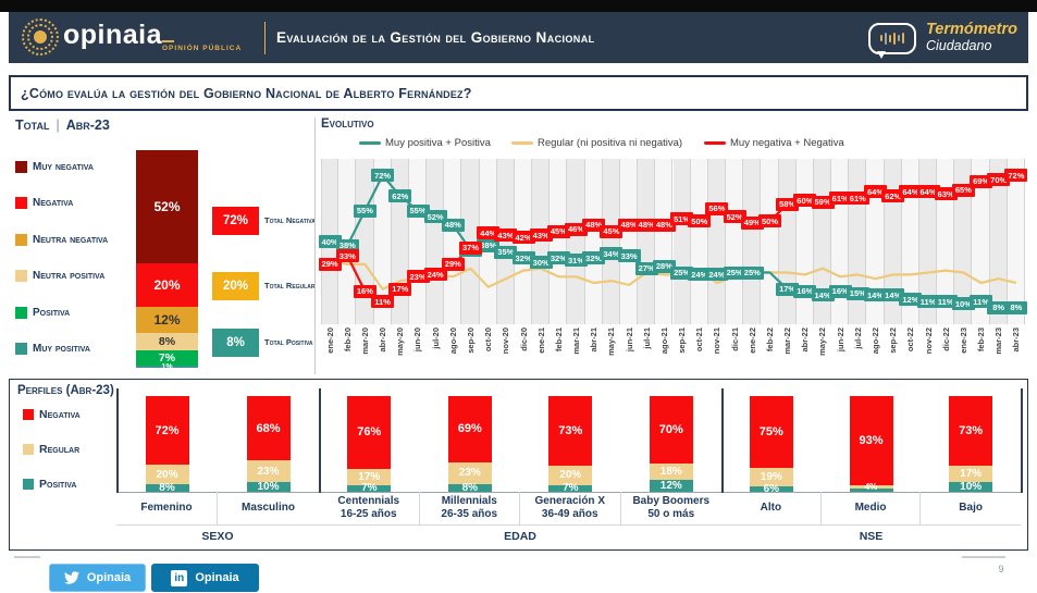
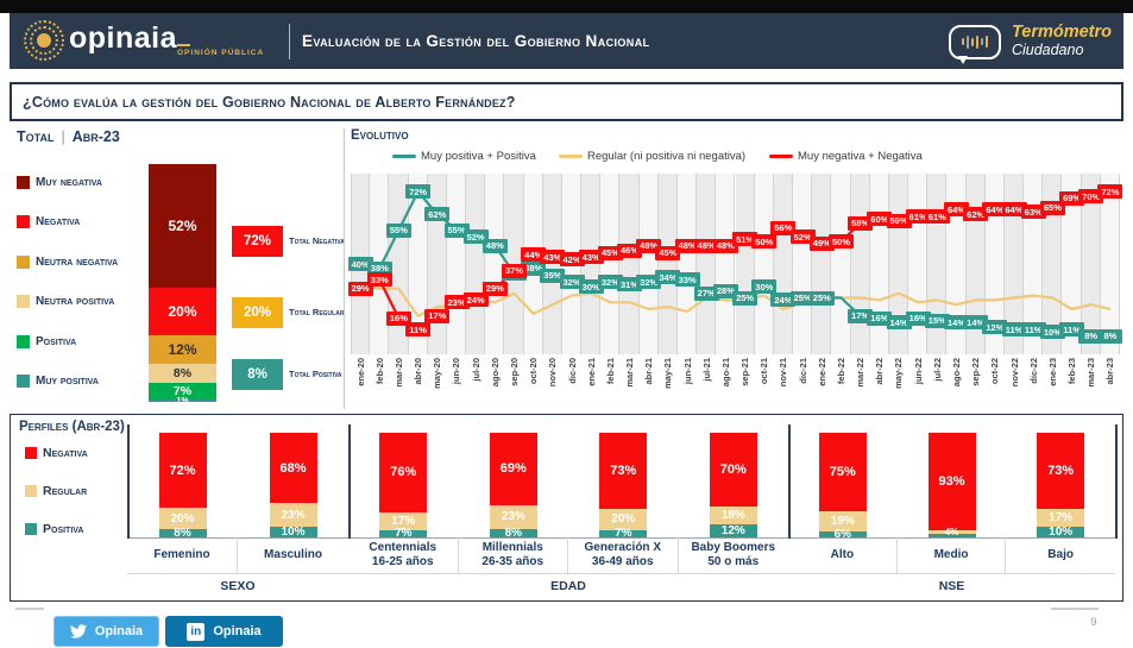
Evolutivo/Muy positiva + Positiva/oct-21: 24% -> 30%
